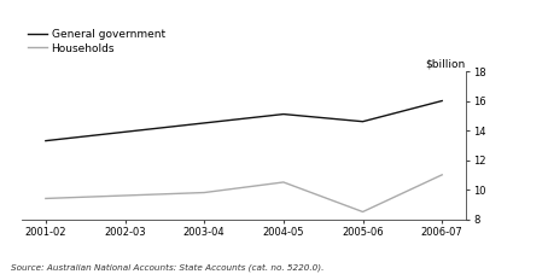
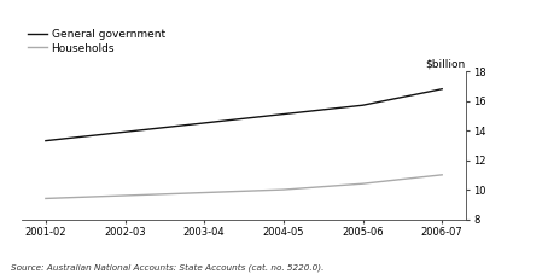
Households/2004-05: 10.5 -> 10.0
General government/2005-06: 14.6 -> 15.7
Households/2005-06: 8.5 -> 10.4
General government/2006-07: 16.0 -> 16.8
